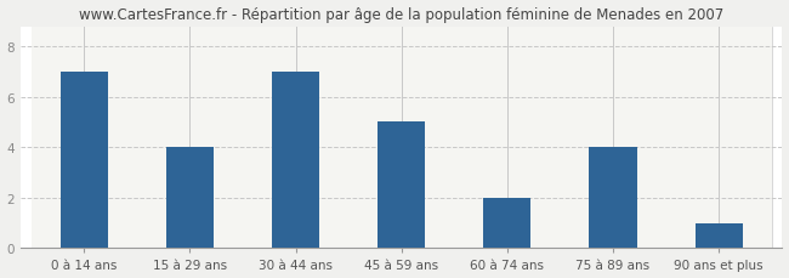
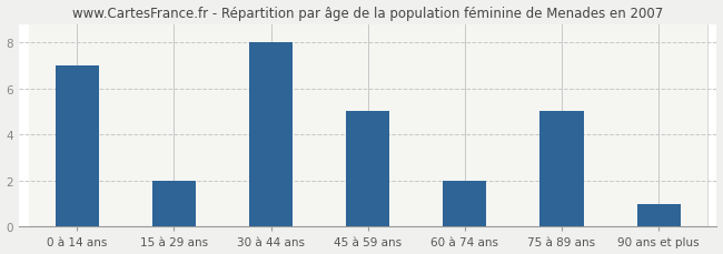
15 à 29 ans: 4 -> 2
30 à 44 ans: 7 -> 8
75 à 89 ans: 4 -> 5
